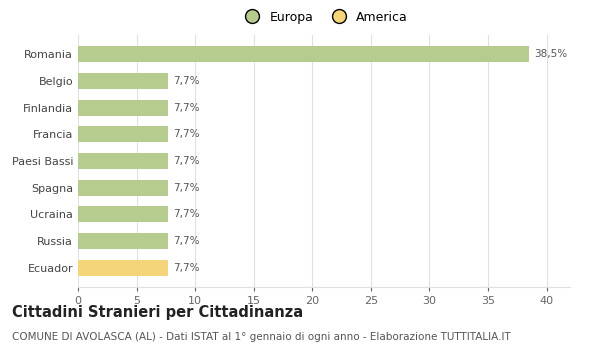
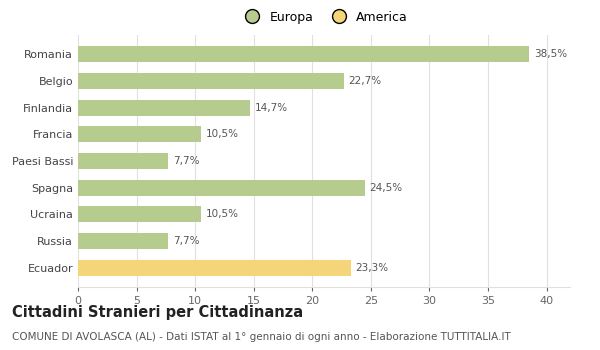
Belgio: 7,7% -> 22,7%
Finlandia: 7,7% -> 14,7%
Francia: 7,7% -> 10,5%
Spagna: 7,7% -> 24,5%
Ucraina: 7,7% -> 10,5%
Ecuador: 7,7% -> 23,3%
